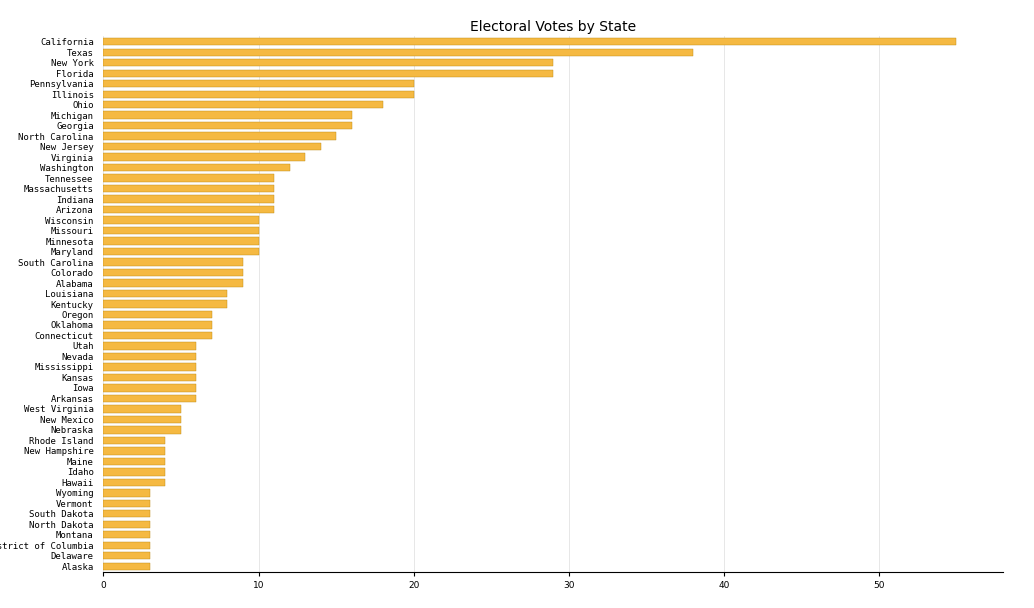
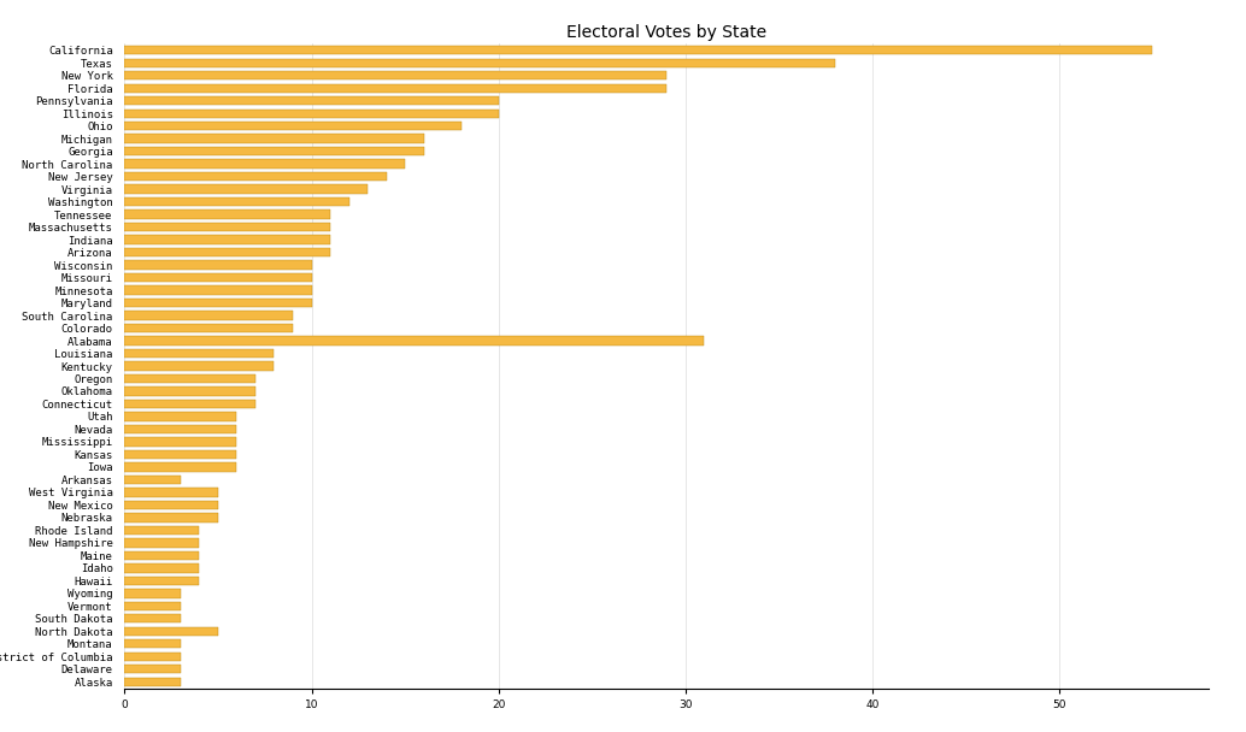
Alabama: 9 -> 31
Arkansas: 6 -> 3
North Dakota: 3 -> 5
